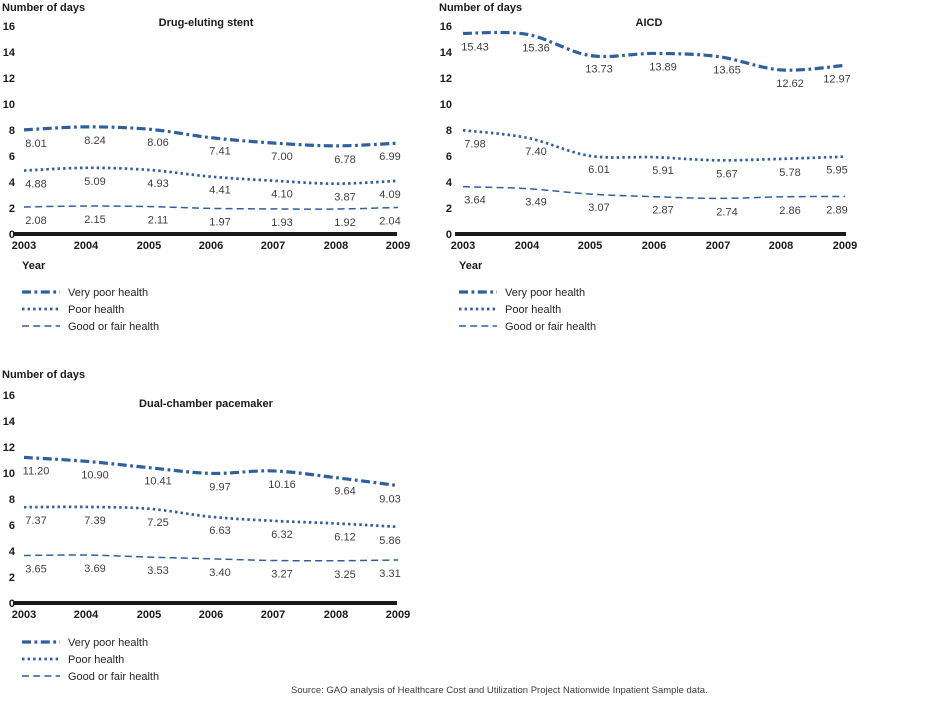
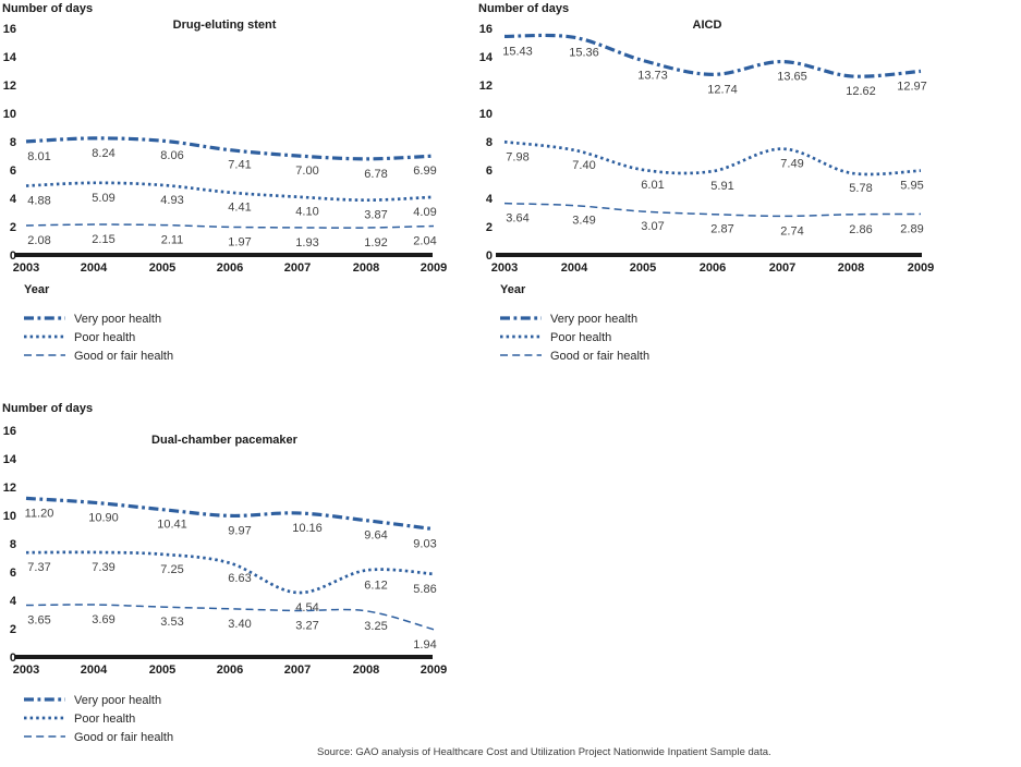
AICD/Very poor health/2006: 13.89 -> 12.74
AICD/Poor health/2007: 5.67 -> 7.49
Dual-chamber pacemaker/Poor health/2007: 6.32 -> 4.54
Dual-chamber pacemaker/Good or fair health/2009: 3.31 -> 1.94
